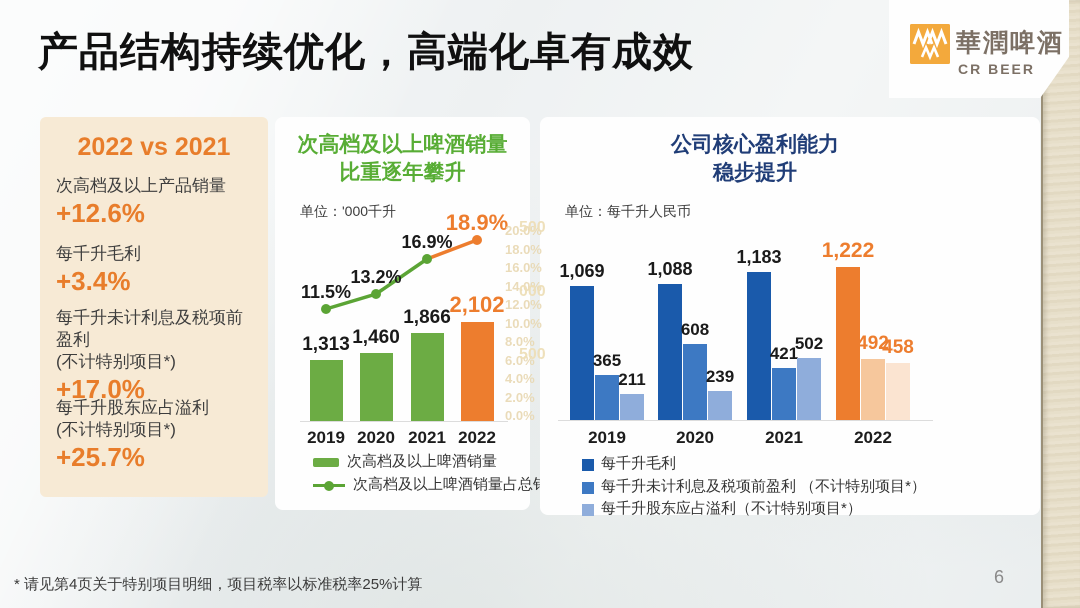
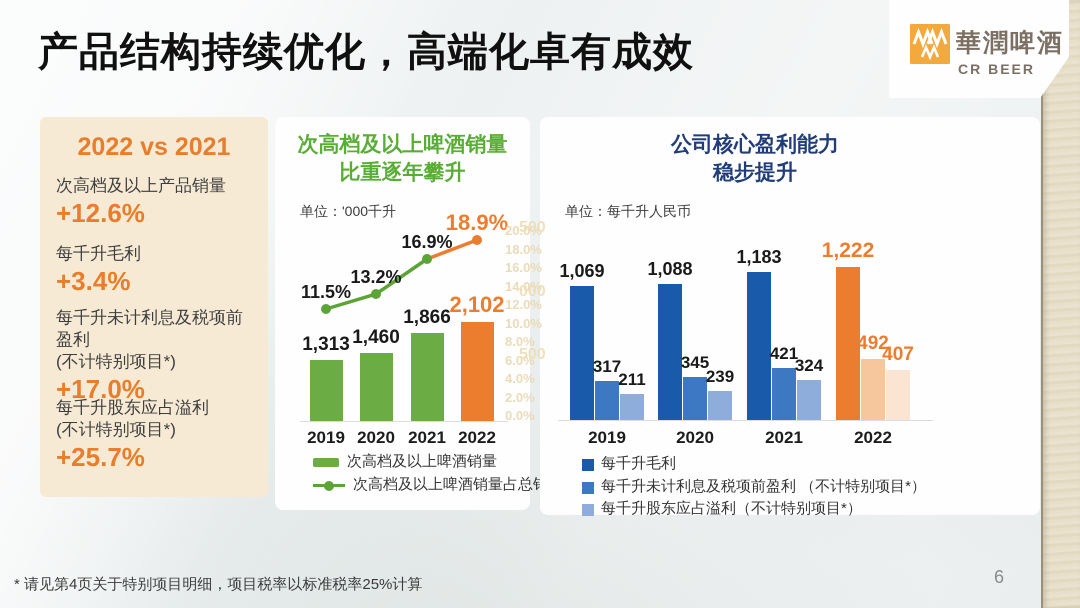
公司核心盈利能力 稳步提升/每千升未计利息及税项前盈利 （不计特别项目*）/2019: 365 -> 317
公司核心盈利能力 稳步提升/每千升未计利息及税项前盈利 （不计特别项目*）/2020: 608 -> 345
公司核心盈利能力 稳步提升/每千升股东应占溢利（不计特别项目*）/2021: 502 -> 324
公司核心盈利能力 稳步提升/每千升股东应占溢利（不计特别项目*）/2022: 458 -> 407
